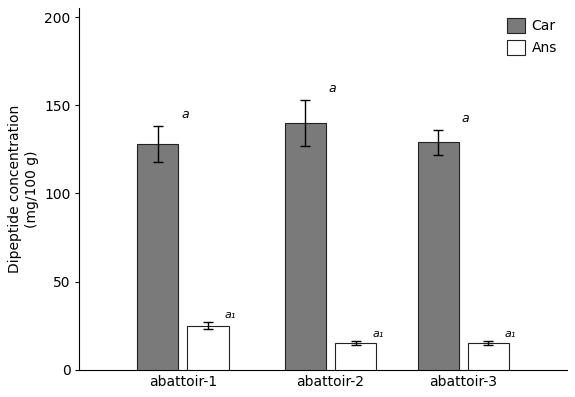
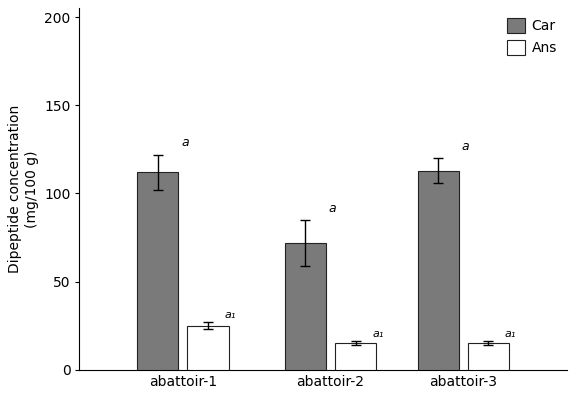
Car/abattoir-1: 128 -> 112
Car/abattoir-2: 140 -> 72
Car/abattoir-3: 129 -> 113
